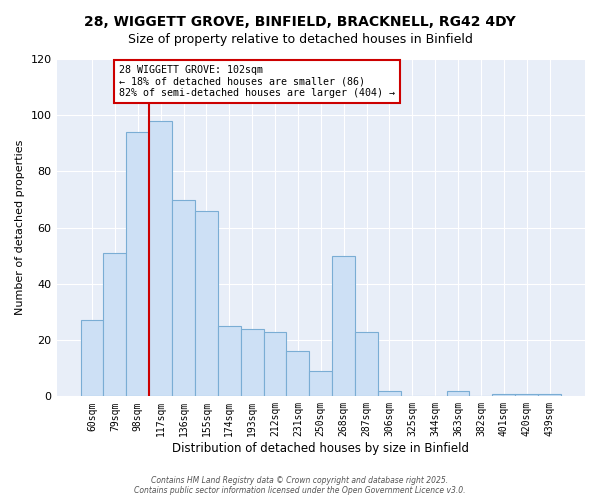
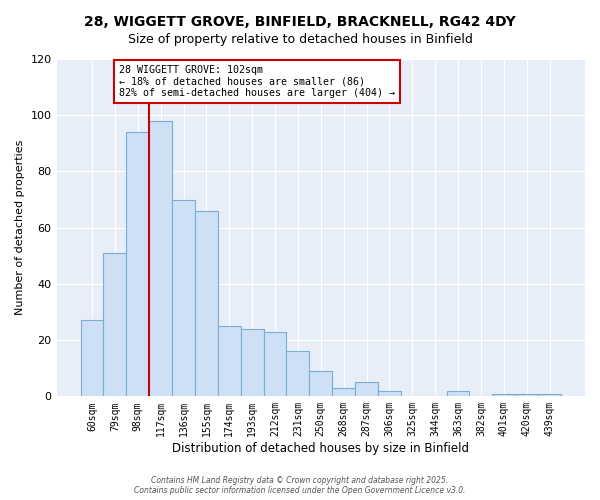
268sqm: 50 -> 3
287sqm: 23 -> 5
